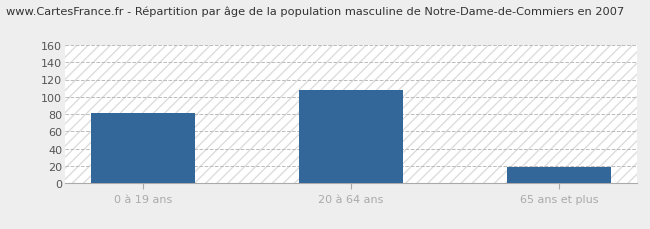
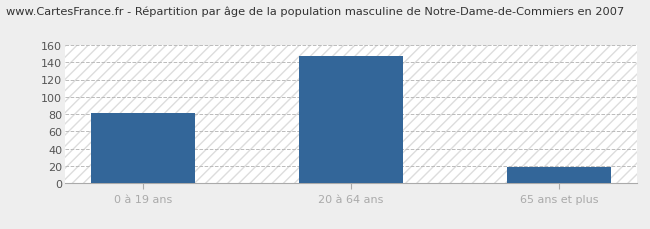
20 à 64 ans: 108 -> 147
